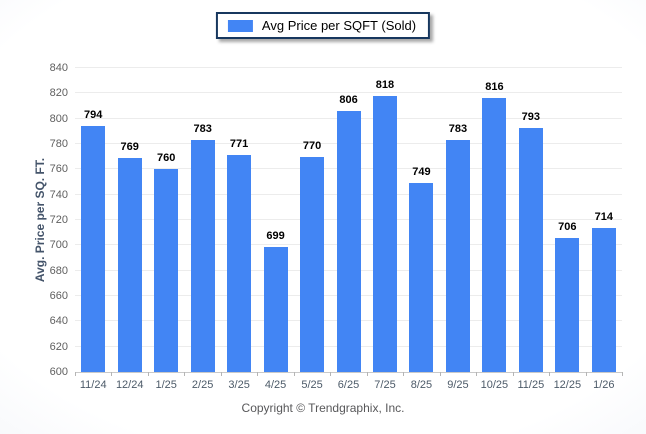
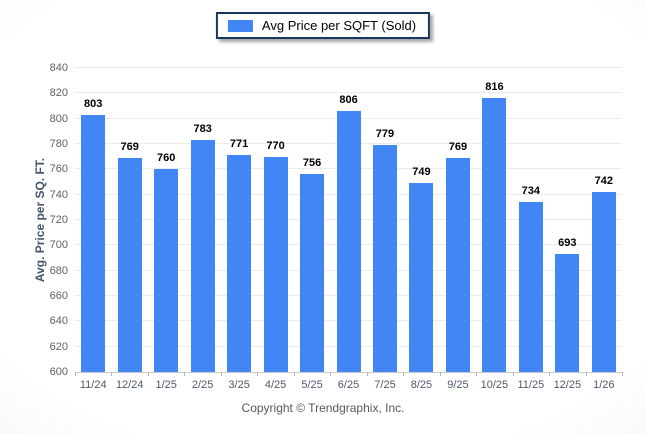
11/24: 794 -> 803
4/25: 699 -> 770
5/25: 770 -> 756
7/25: 818 -> 779
9/25: 783 -> 769
11/25: 793 -> 734
12/25: 706 -> 693
1/26: 714 -> 742
